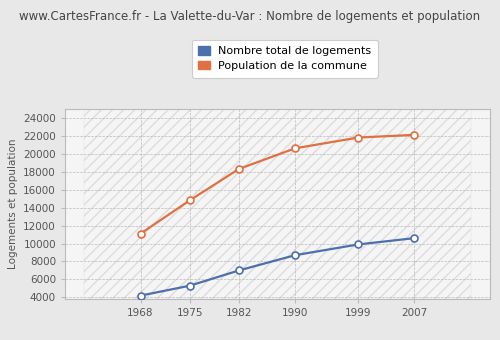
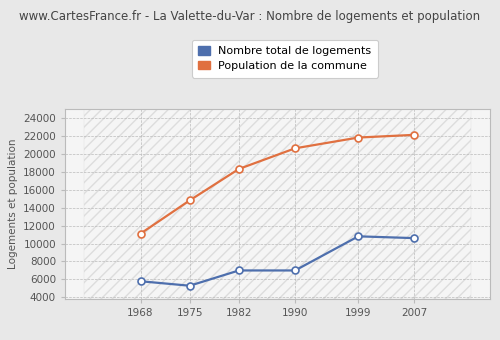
Nombre total de logements/1968: 4200 -> 5800
Nombre total de logements/1990: 8700 -> 7000
Nombre total de logements/1999: 9900 -> 10800
